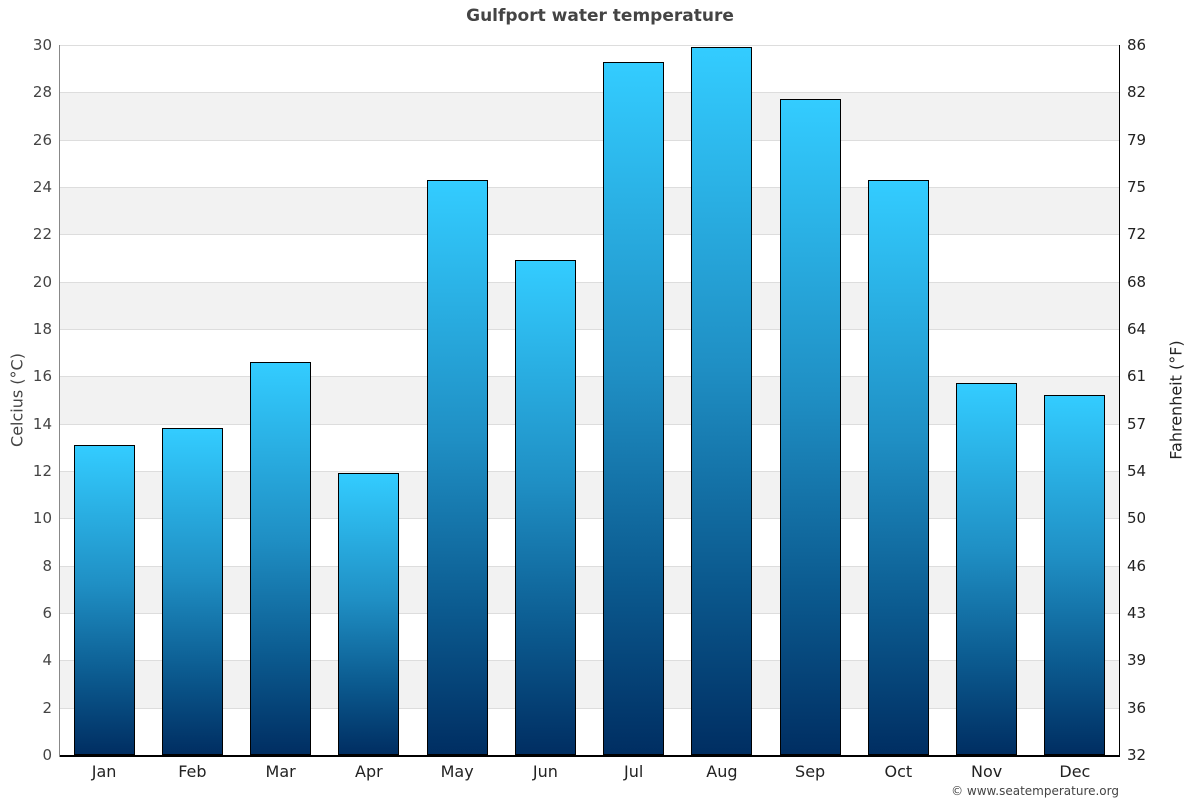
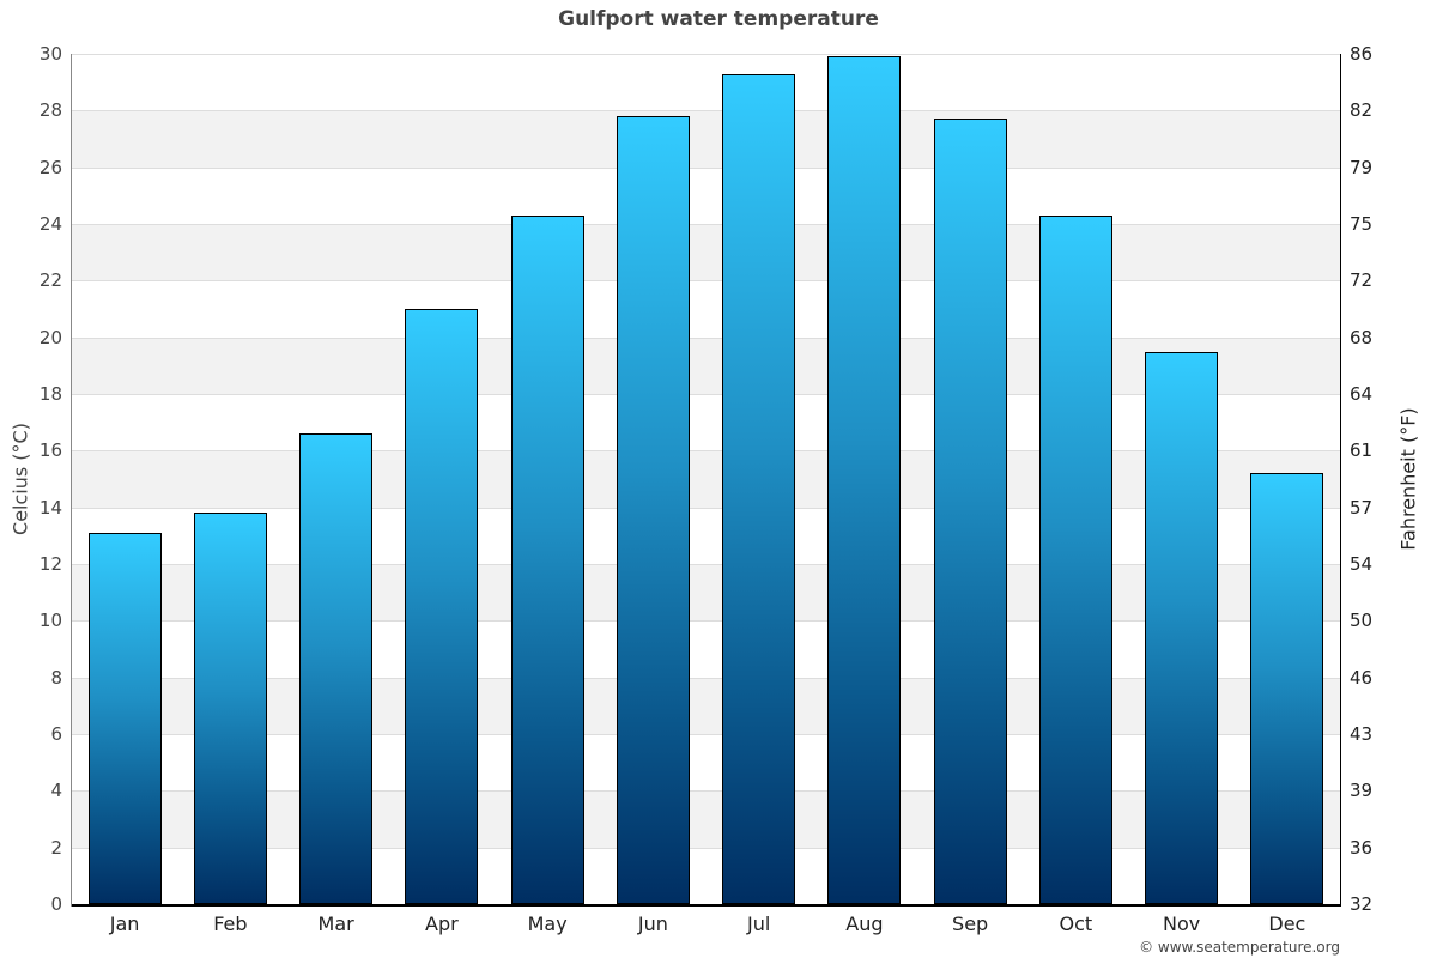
Apr: 11.9 -> 21.0
Jun: 20.9 -> 27.8
Nov: 15.7 -> 19.5
